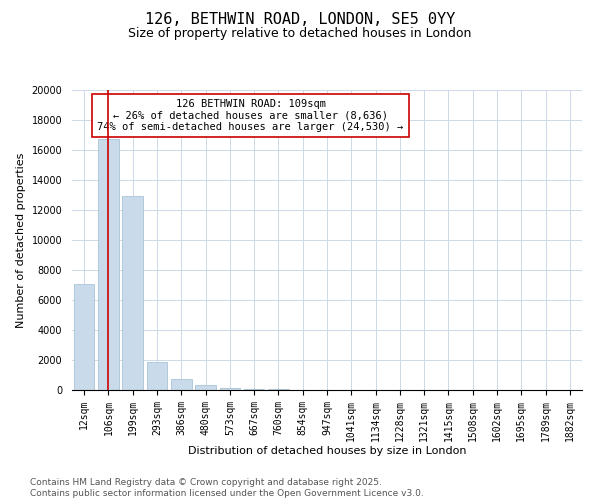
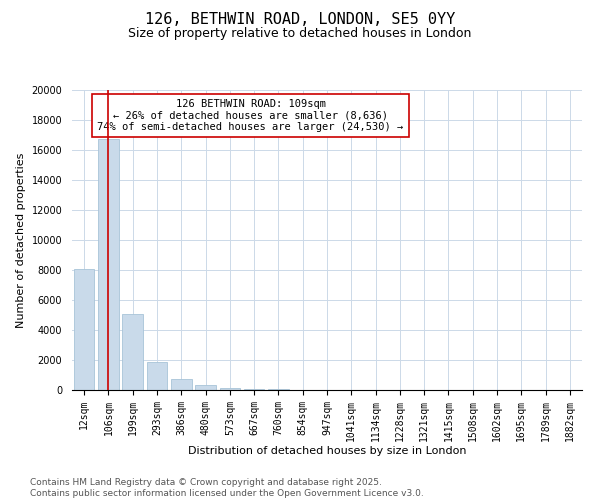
12sqm: 7100 -> 8100
199sqm: 12900 -> 5100
